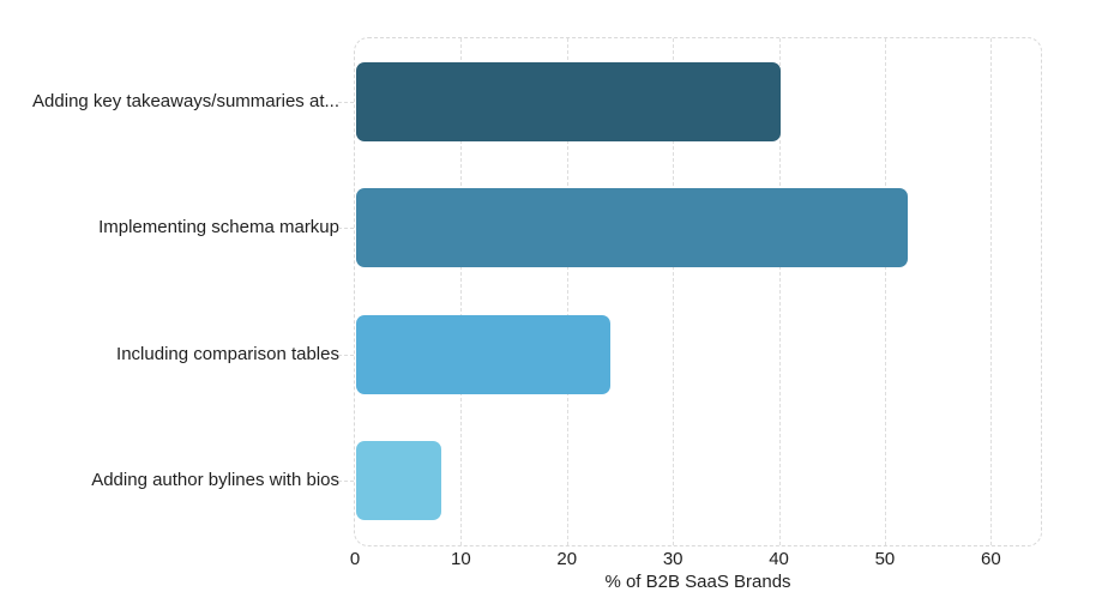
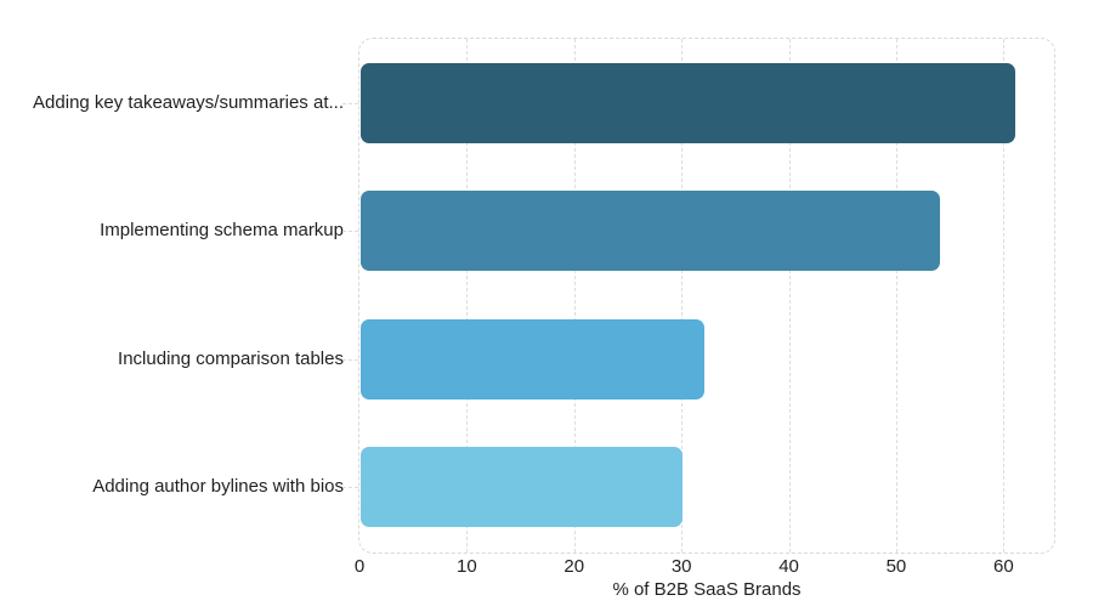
Adding key takeaways/summaries at...: 40 -> 61
Implementing schema markup: 52 -> 54
Including comparison tables: 24 -> 32
Adding author bylines with bios: 8 -> 30
